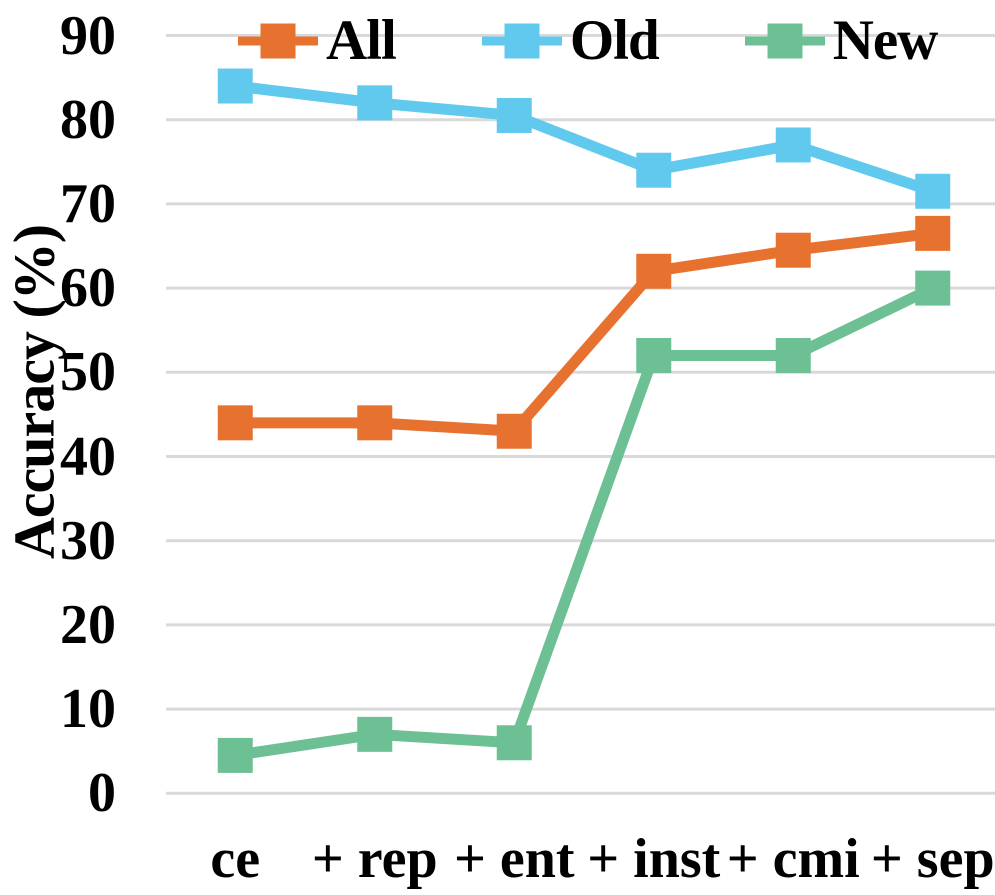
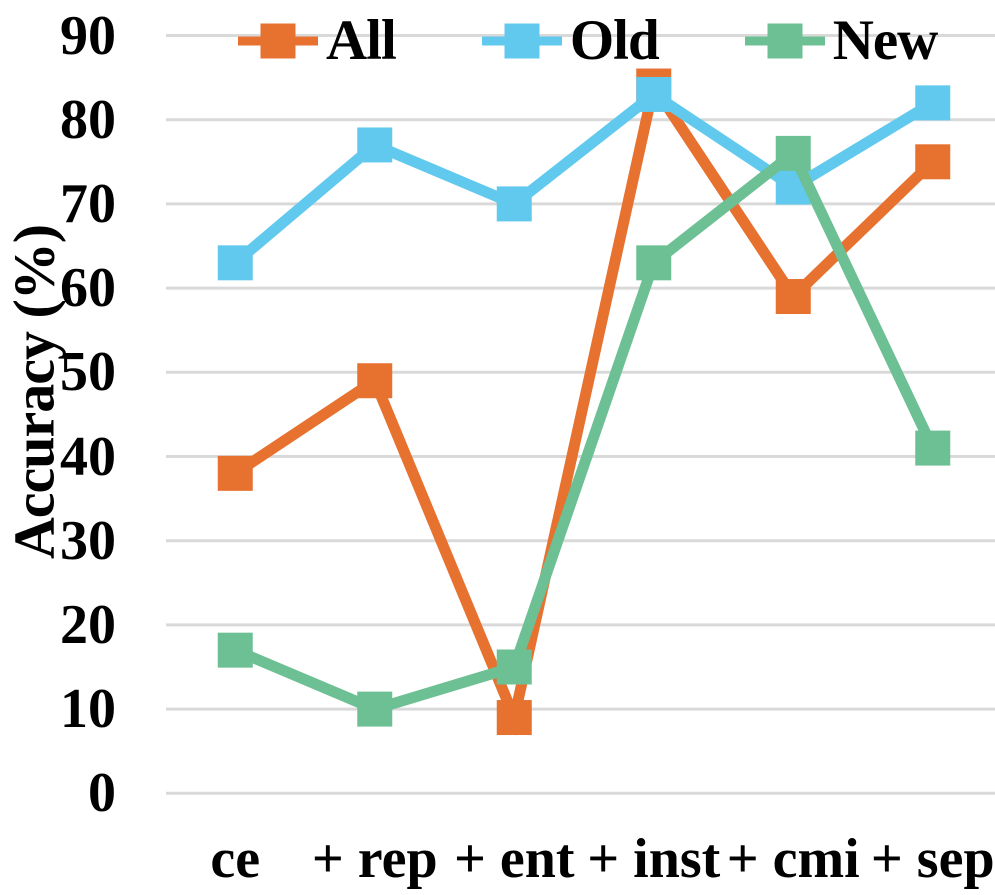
All/ce: 44 -> 38
Old/ce: 84 -> 63
New/ce: 4 -> 17
All/+ rep: 44 -> 49
Old/+ rep: 82 -> 77
New/+ rep: 7 -> 10
All/+ ent: 43 -> 9
Old/+ ent: 80 -> 70
New/+ ent: 6 -> 15
All/+ inst: 62 -> 84
Old/+ inst: 74 -> 83
New/+ inst: 52 -> 63
All/+ cmi: 64 -> 59
Old/+ cmi: 77 -> 72
New/+ cmi: 52 -> 76
All/+ sep: 66 -> 75
Old/+ sep: 72 -> 82
New/+ sep: 60 -> 41
